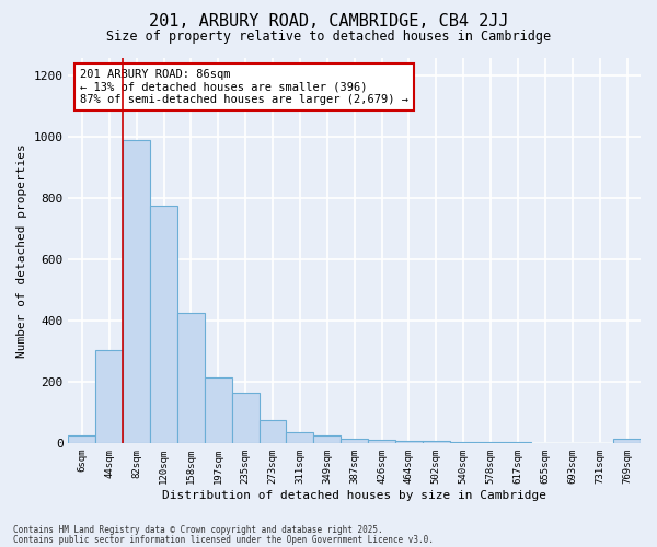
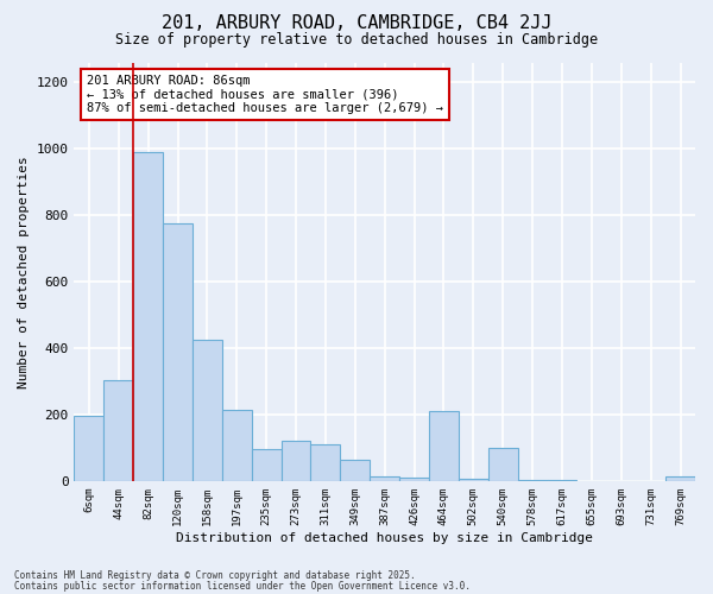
6sqm: 25 -> 195
235sqm: 165 -> 95
273sqm: 75 -> 120
311sqm: 35 -> 110
349sqm: 25 -> 65
464sqm: 8 -> 210
540sqm: 4 -> 100
